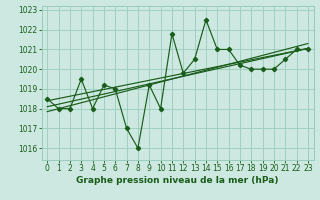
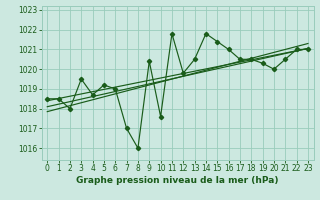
1: 1018.0 -> 1018.5
4: 1018.0 -> 1018.7
9: 1019.2 -> 1020.4
10: 1018.0 -> 1017.6
14: 1022.5 -> 1021.8
15: 1021.0 -> 1021.4
17: 1020.2 -> 1020.5
18: 1020.0 -> 1020.5
19: 1020.0 -> 1020.3
